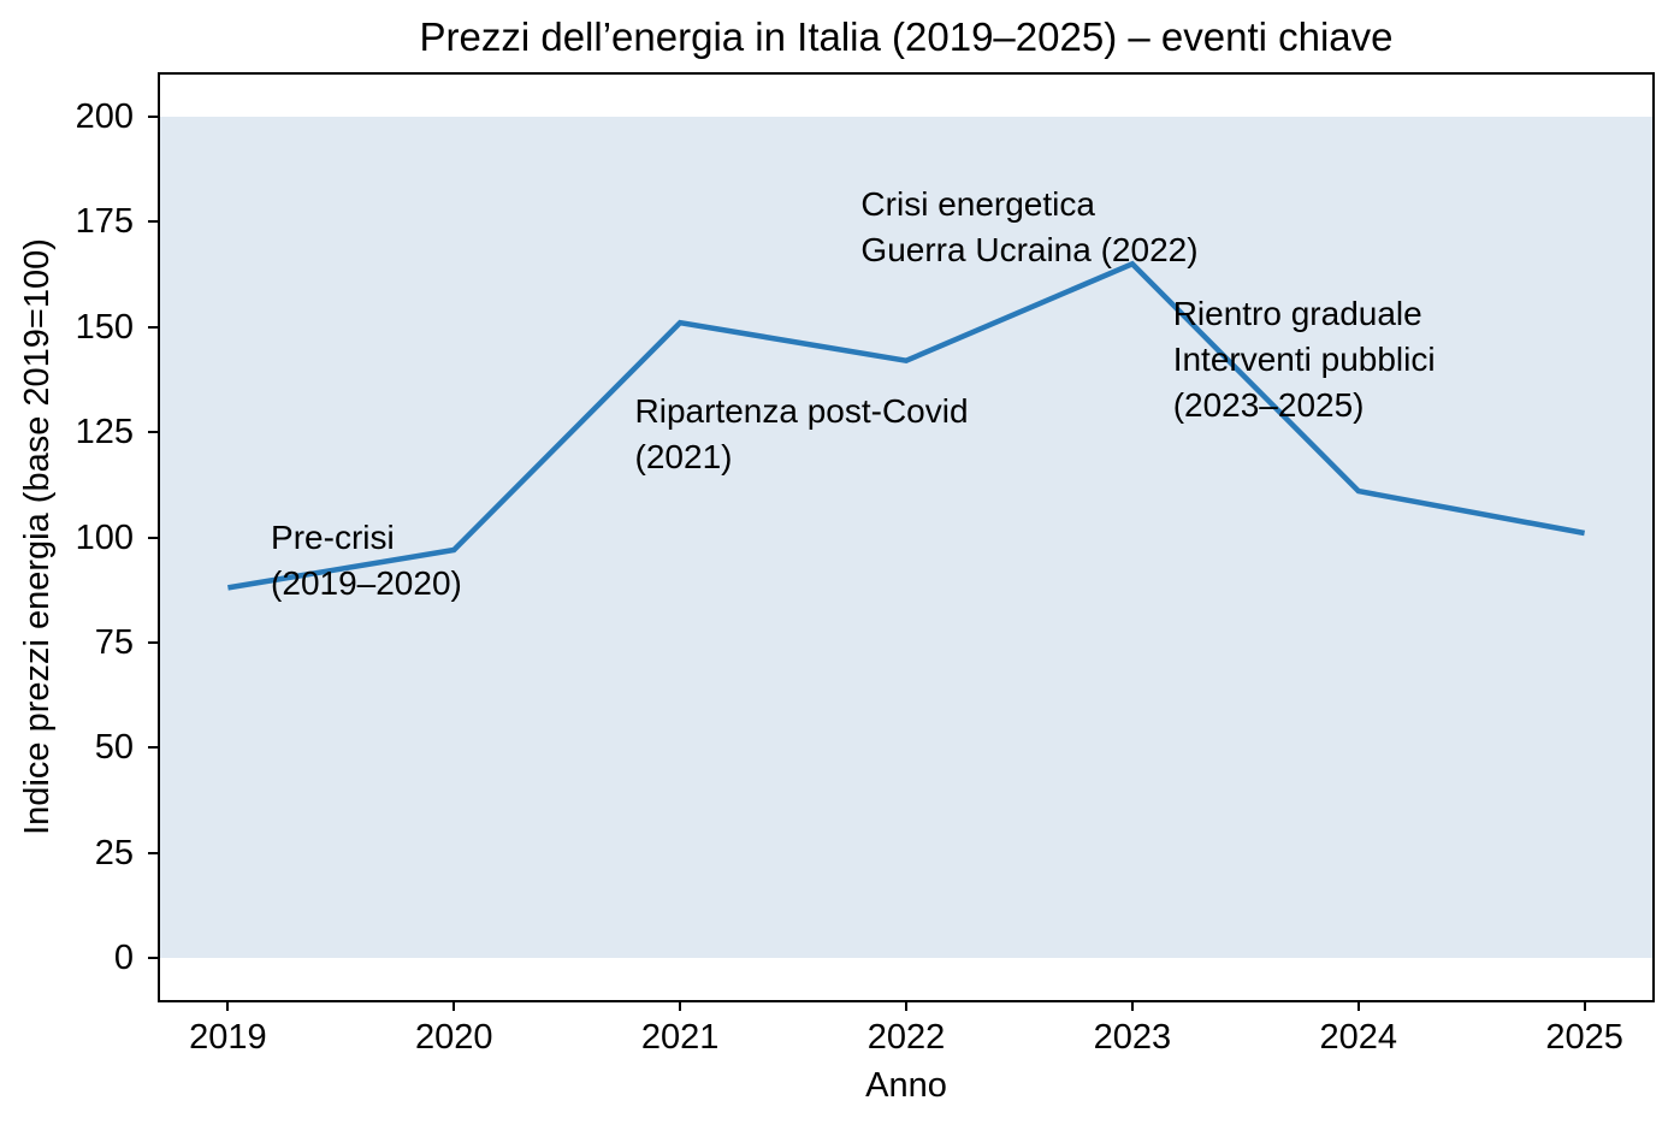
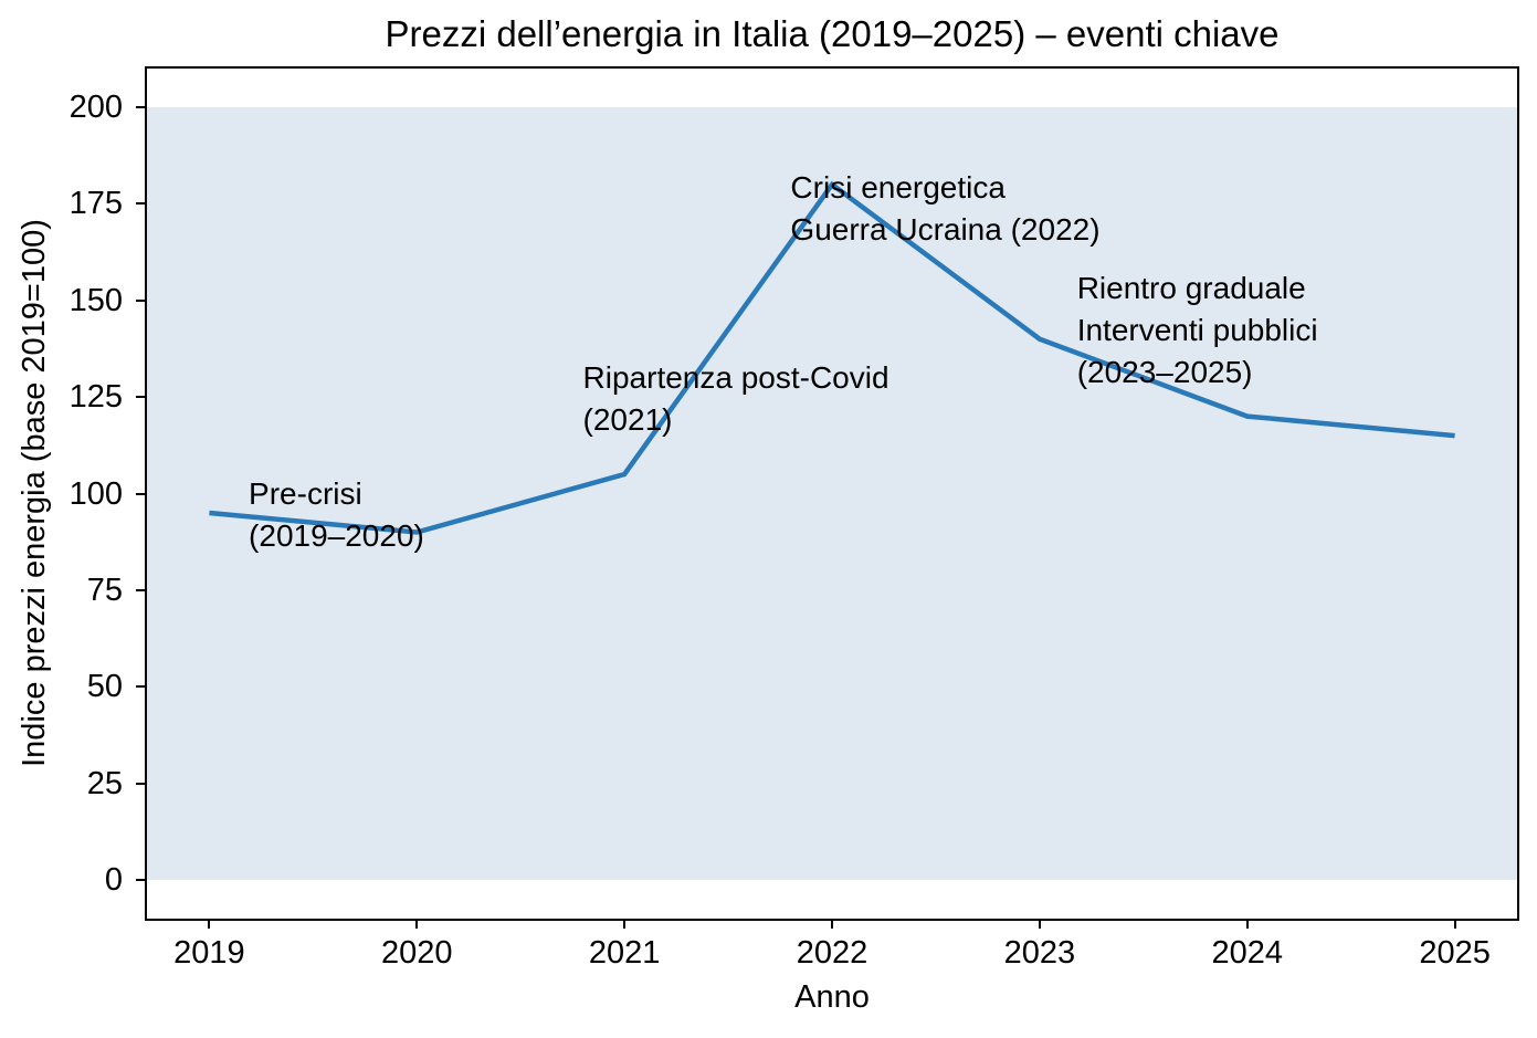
2019: 88 -> 95
2020: 97 -> 90
2021: 151 -> 105
2022: 142 -> 180
2023: 165 -> 140
2024: 111 -> 120
2025: 101 -> 115
